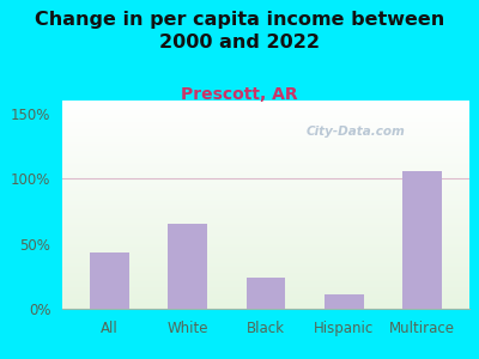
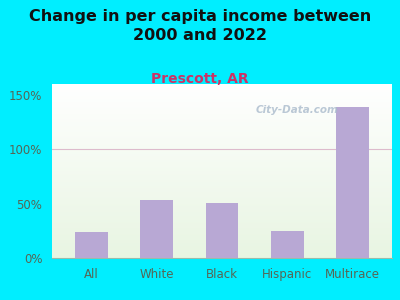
All: 43% -> 24%
White: 65% -> 53%
Black: 24% -> 51%
Hispanic: 11% -> 25%
Multirace: 106% -> 139%
